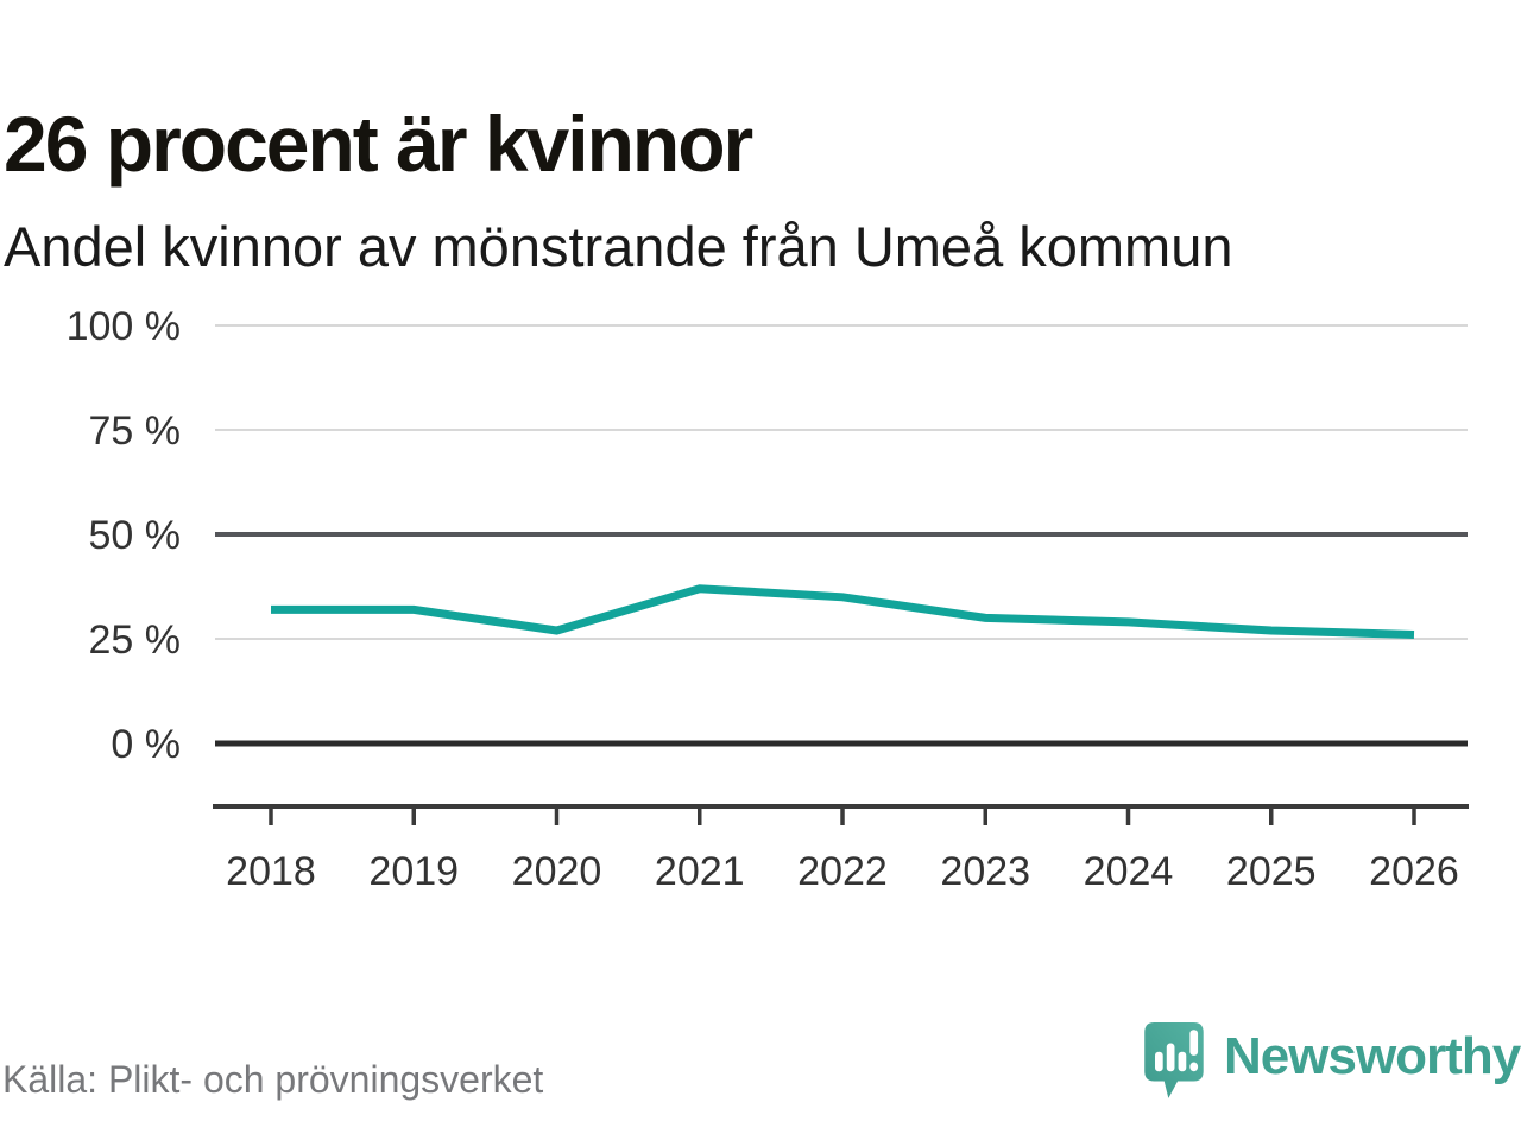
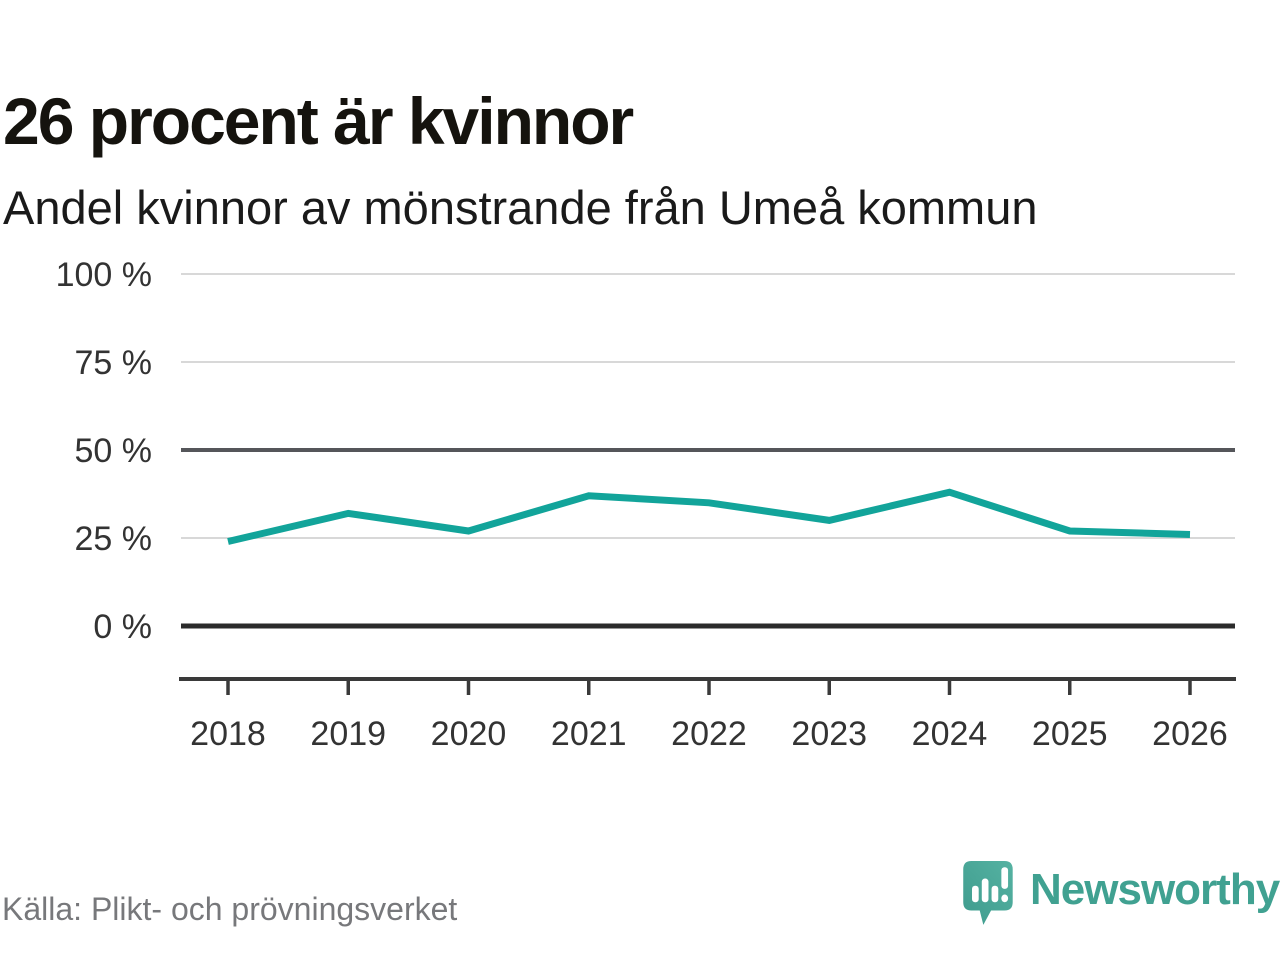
2018: 32% -> 24%
2024: 29% -> 38%
